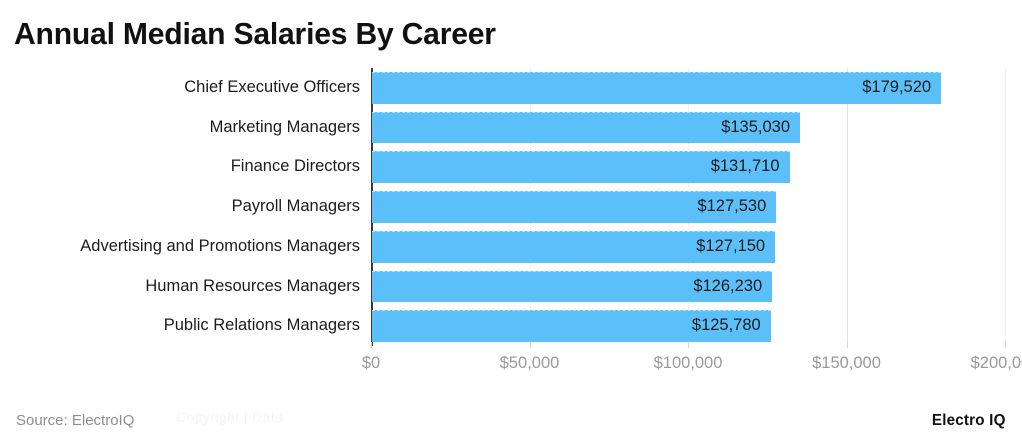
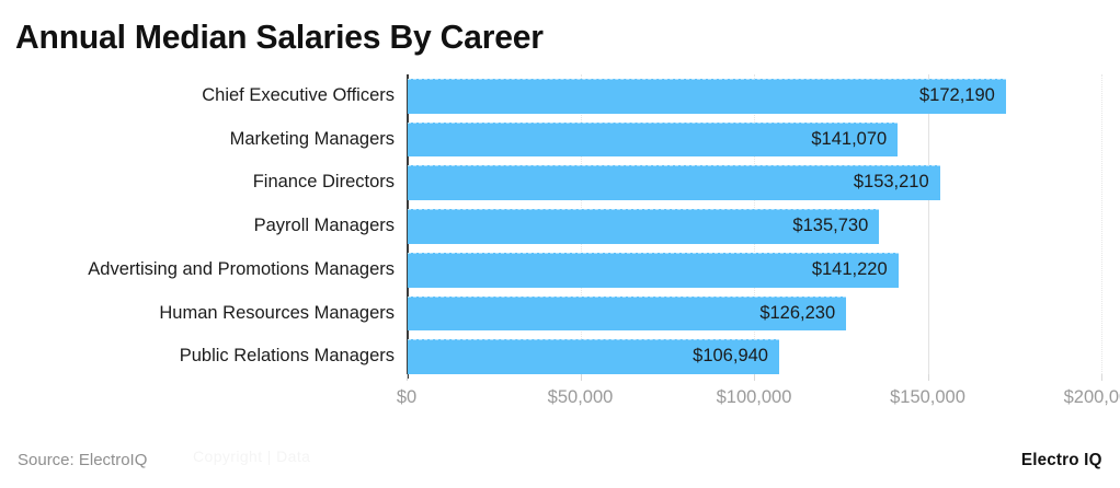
Chief Executive Officers: $179,520 -> $172,190
Marketing Managers: $135,030 -> $141,070
Finance Directors: $131,710 -> $153,210
Payroll Managers: $127,530 -> $135,730
Advertising and Promotions Managers: $127,150 -> $141,220
Public Relations Managers: $125,780 -> $106,940
